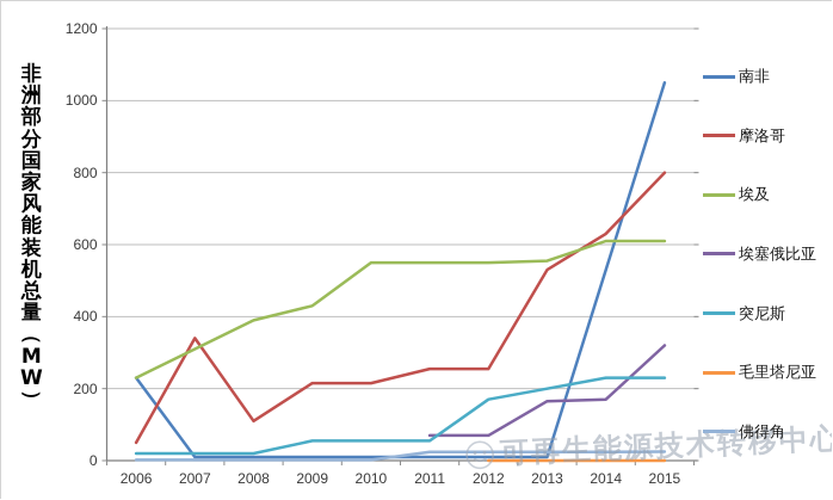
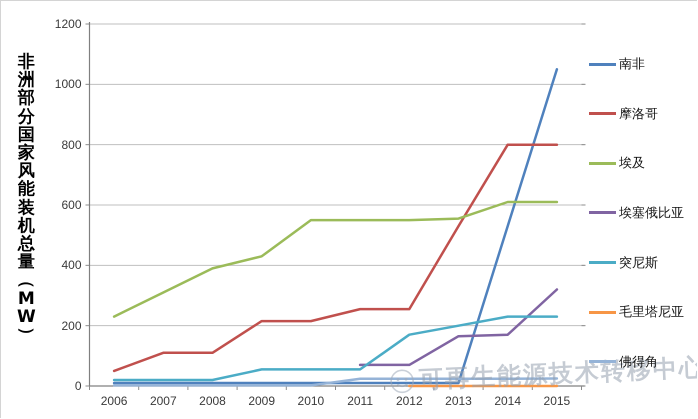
南非/2006: 230 -> 10
摩洛哥/2007: 340 -> 110
摩洛哥/2014: 630 -> 800
